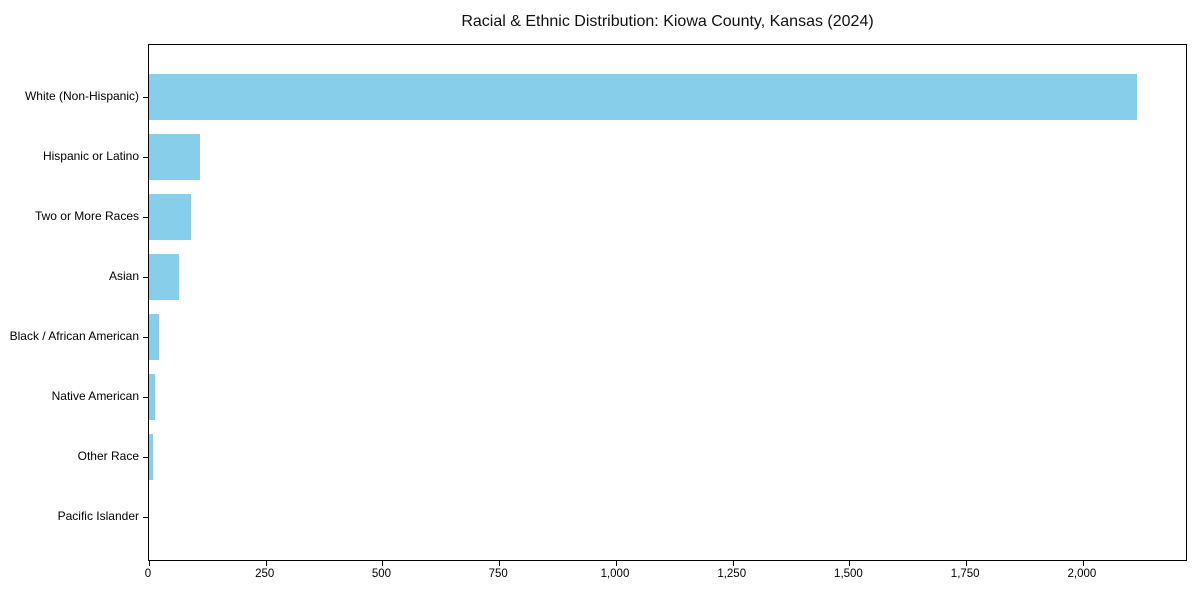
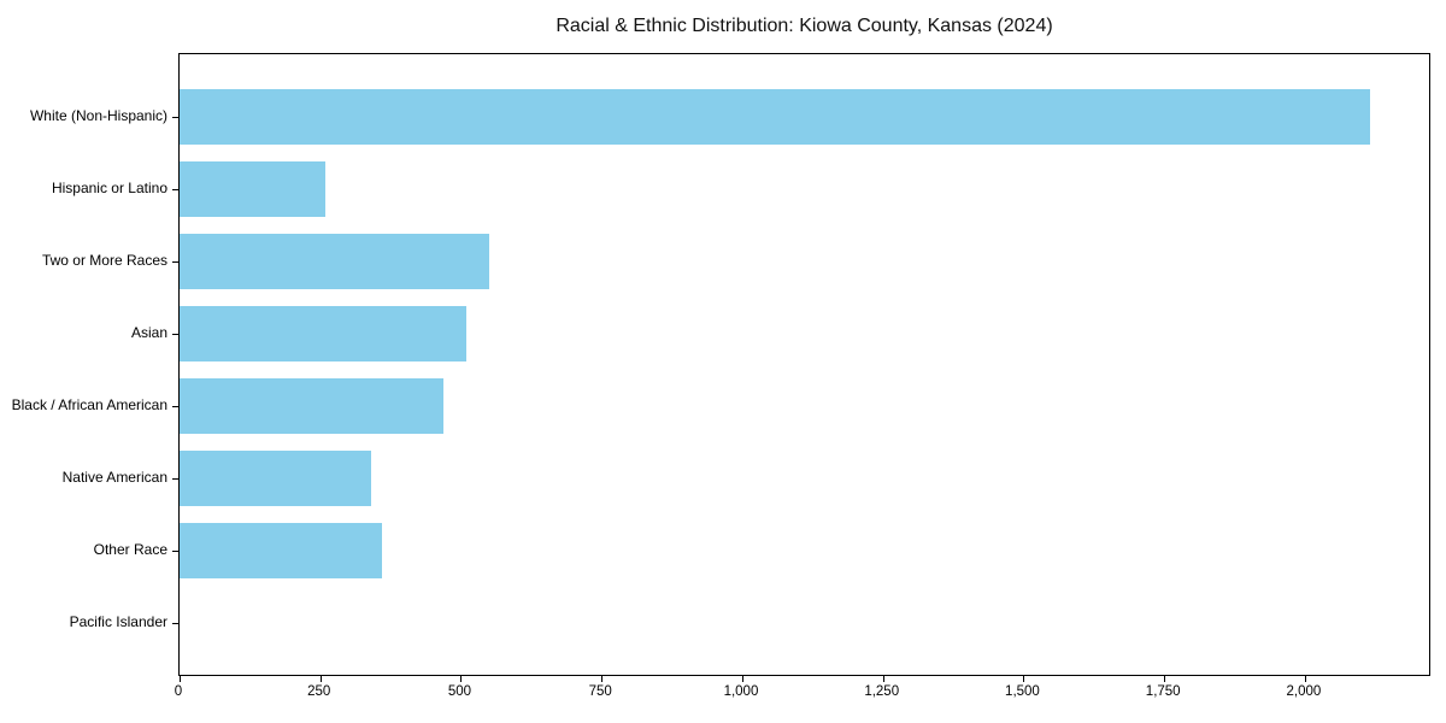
Hispanic or Latino: 110 -> 260
Two or More Races: 90 -> 550
Asian: 60 -> 510
Black / African American: 20 -> 470
Native American: 10 -> 340
Other Race: 10 -> 360
